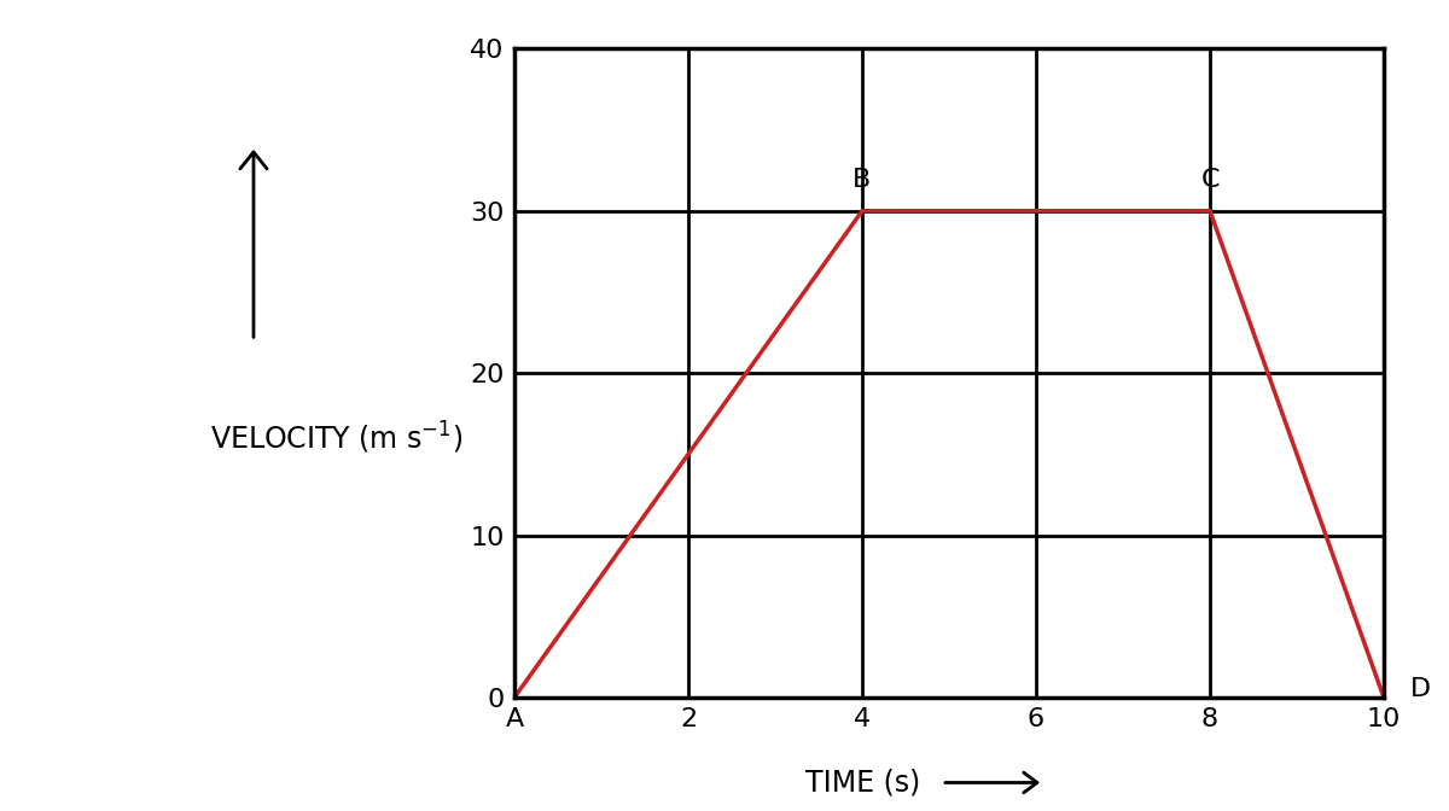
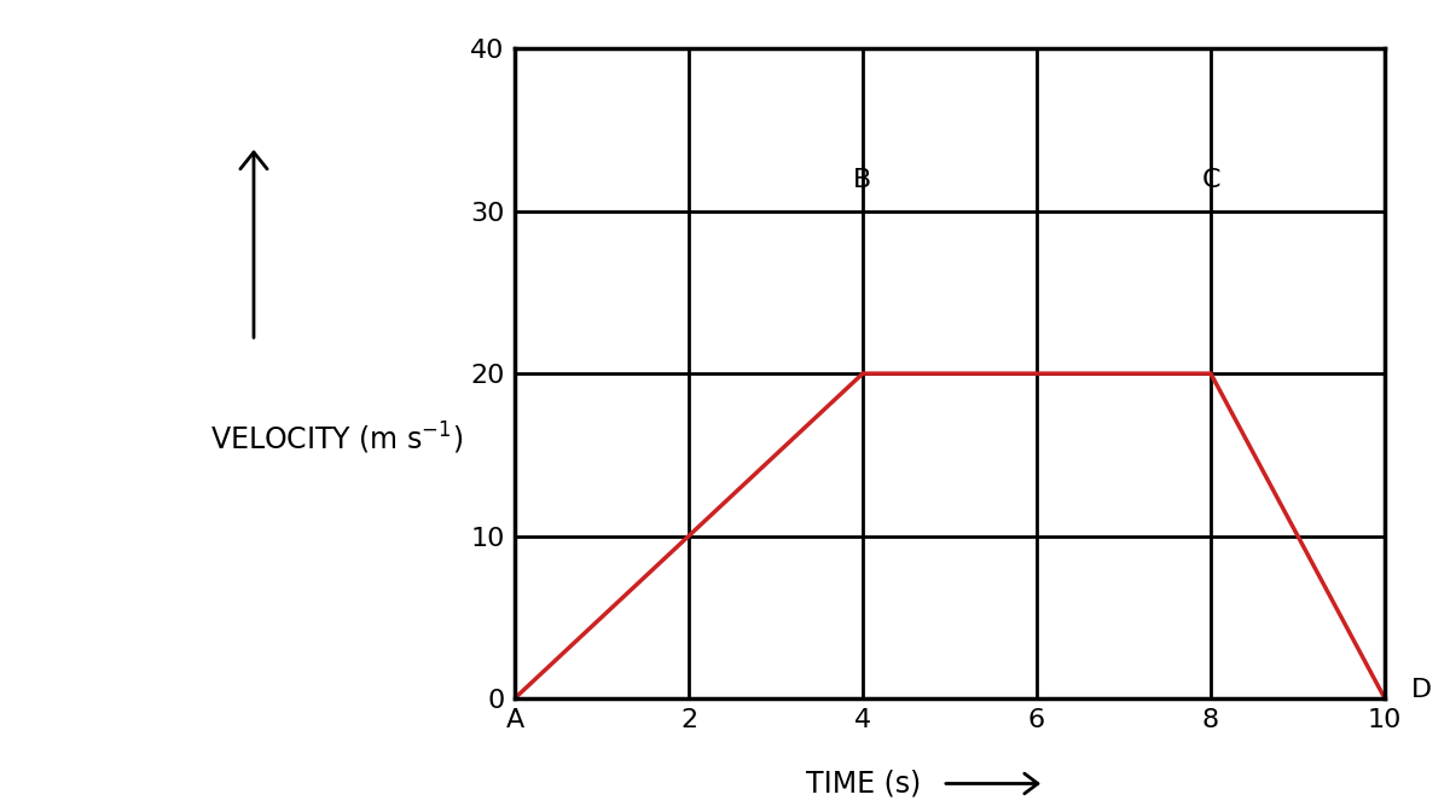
4: 30 -> 20
8: 30 -> 20
